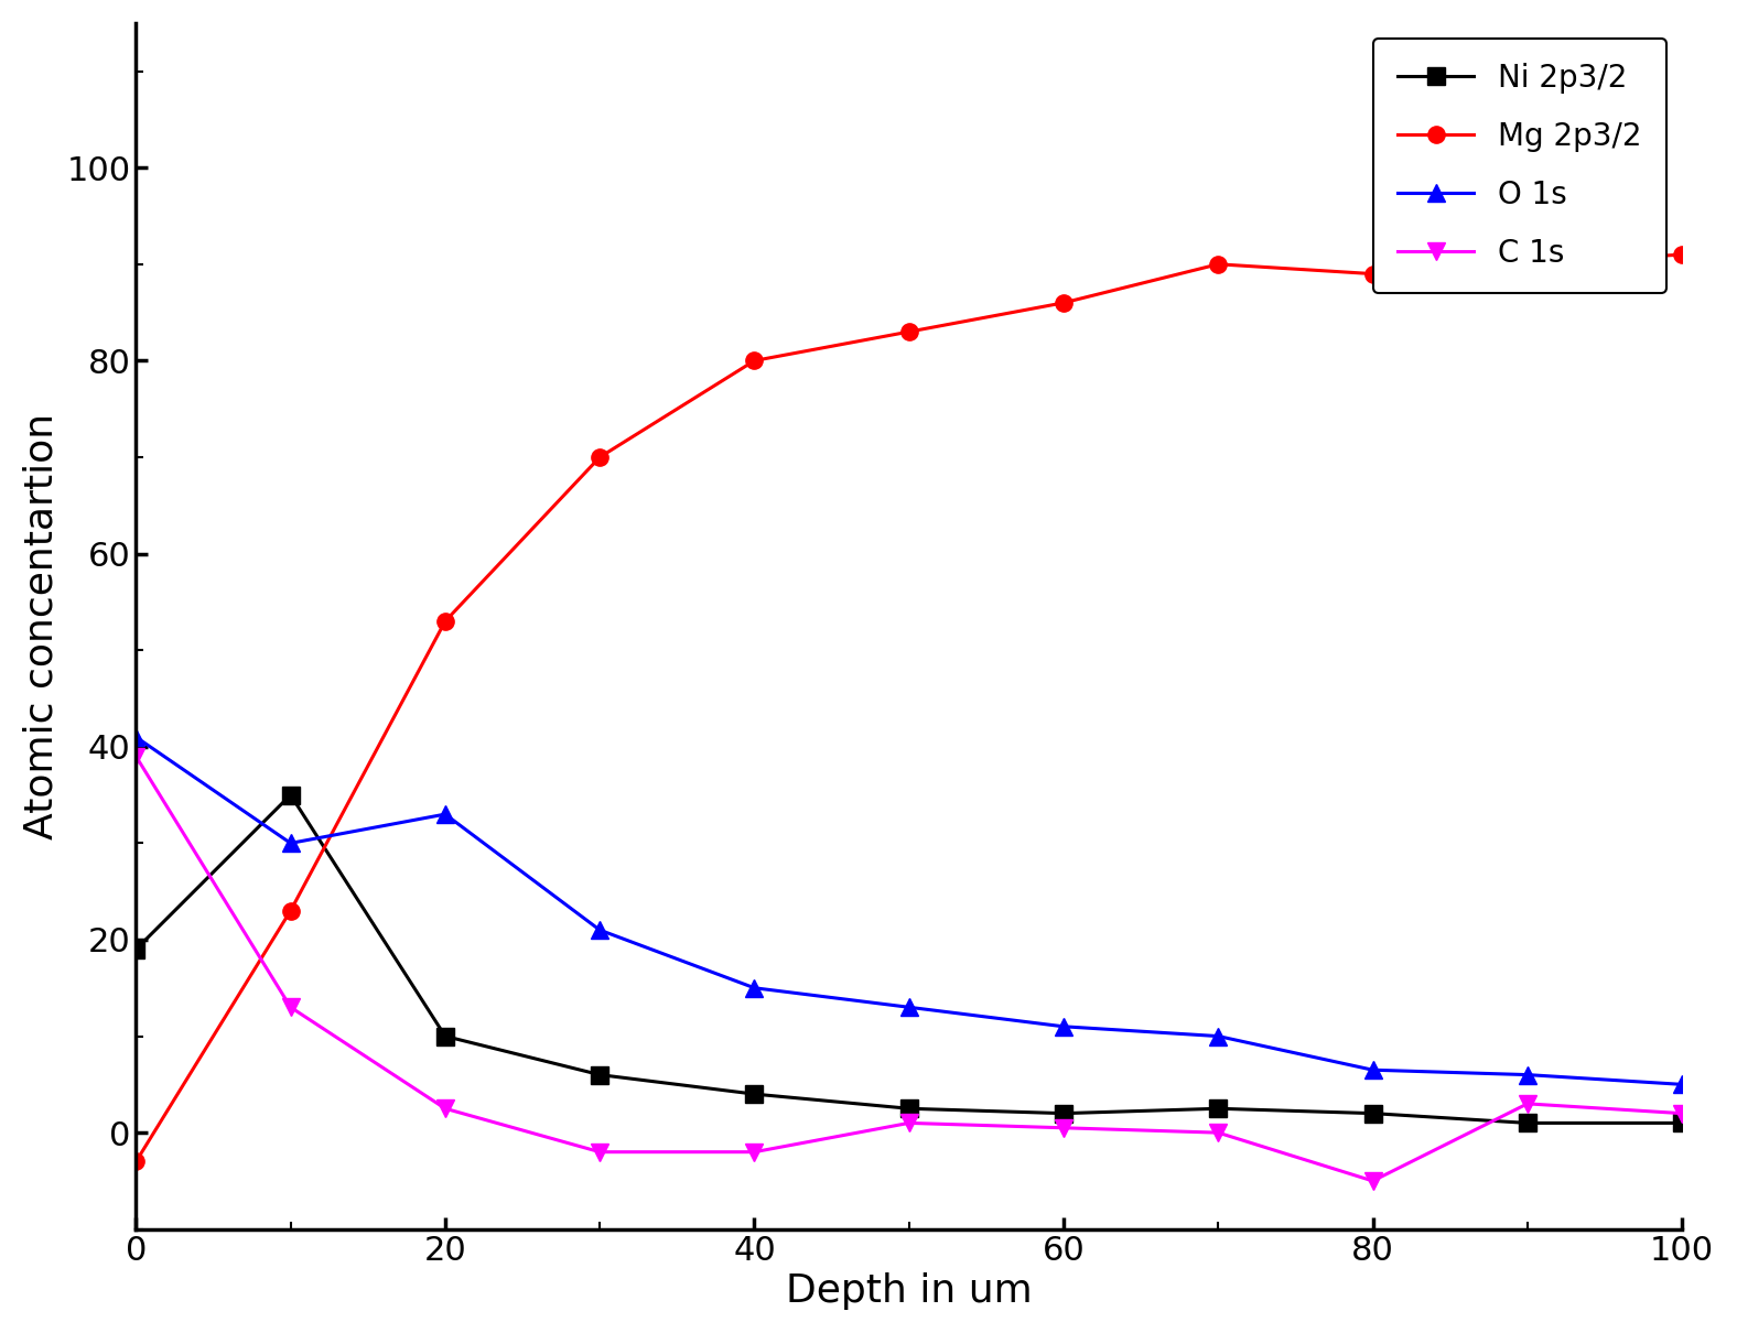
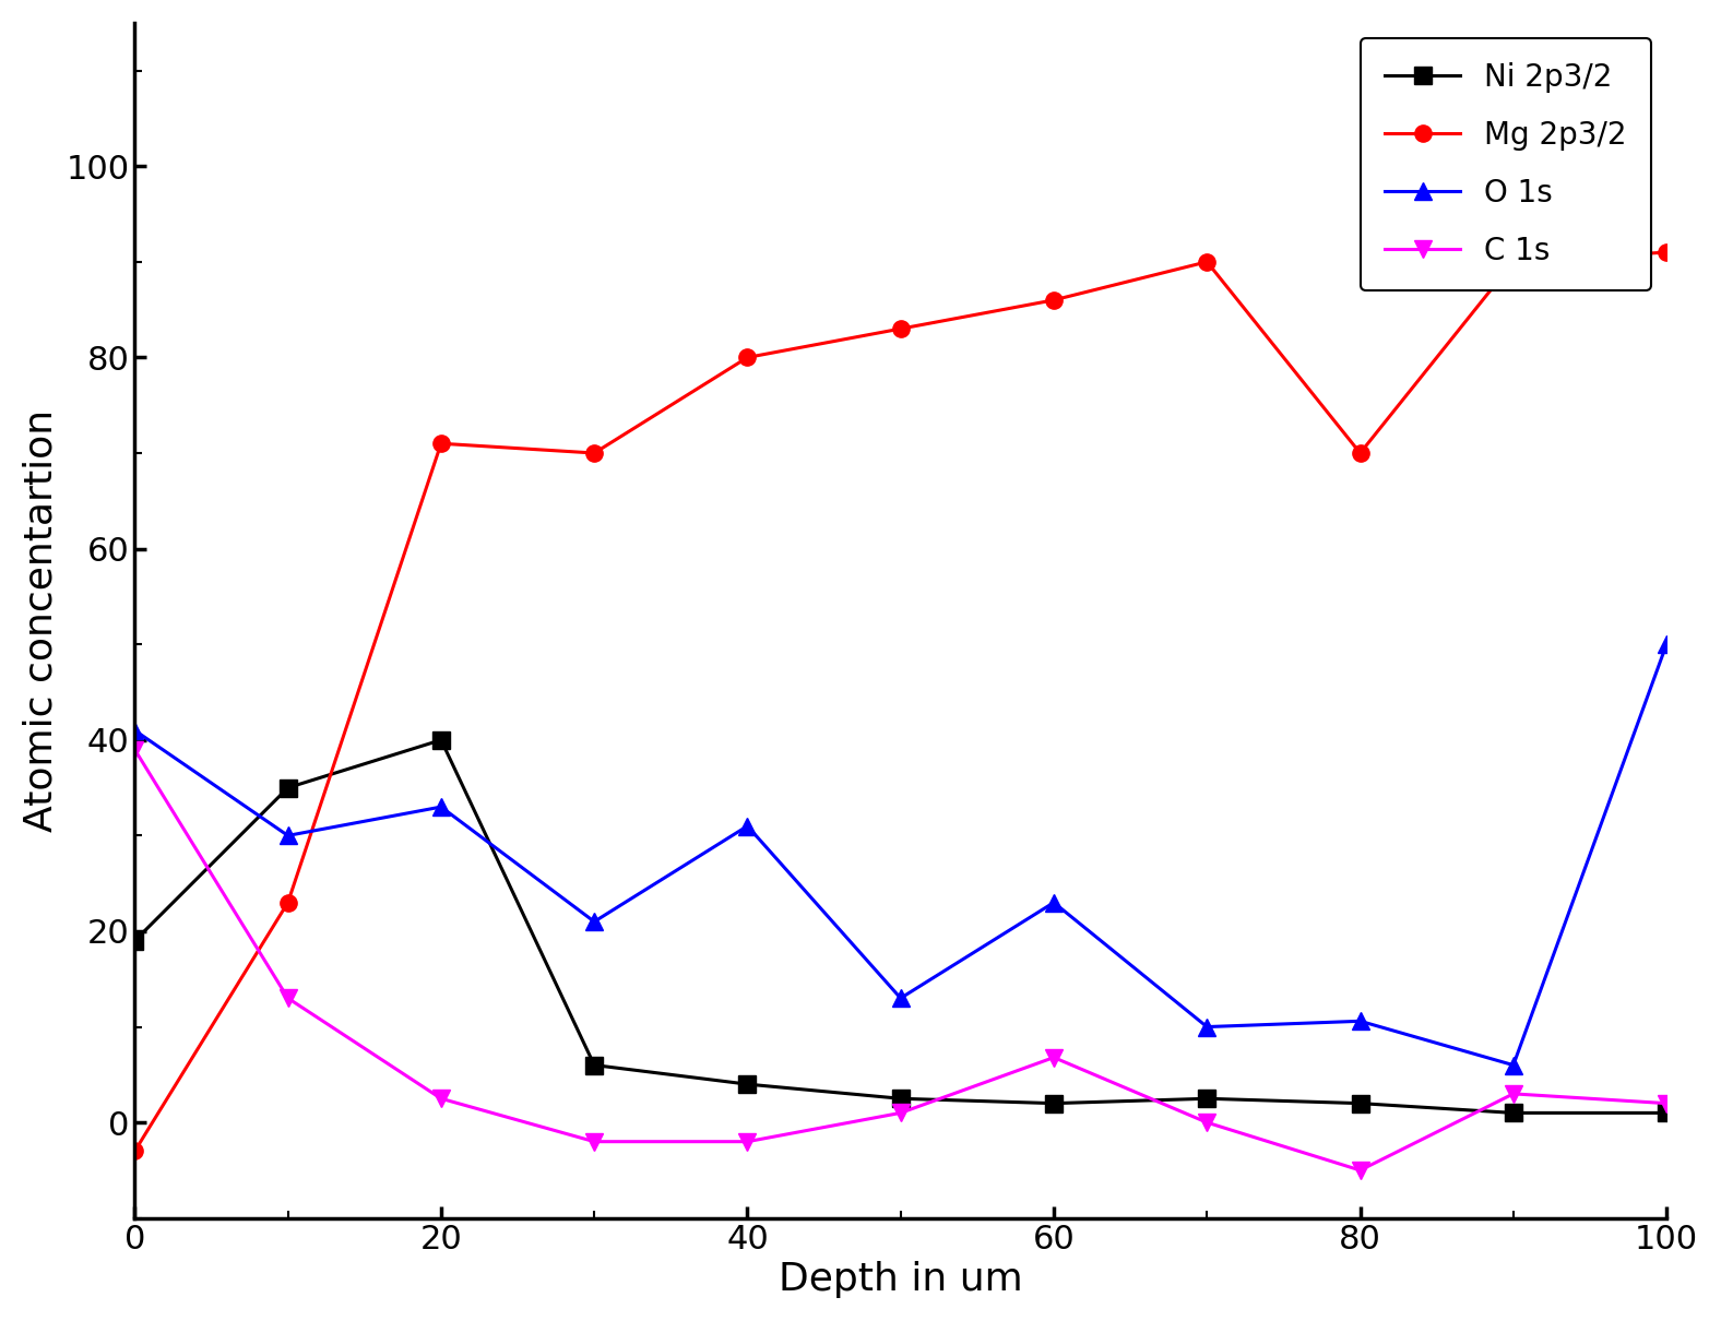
Ni 2p3/2/20: 10.0 -> 40.0
Mg 2p3/2/20: 53 -> 71
O 1s/40: 15.0 -> 31.0
O 1s/60: 11.0 -> 23.0
C 1s/60: 0.5 -> 6.8
Mg 2p3/2/80: 89 -> 70
O 1s/80: 6.5 -> 10.6
O 1s/100: 5.0 -> 50.0
